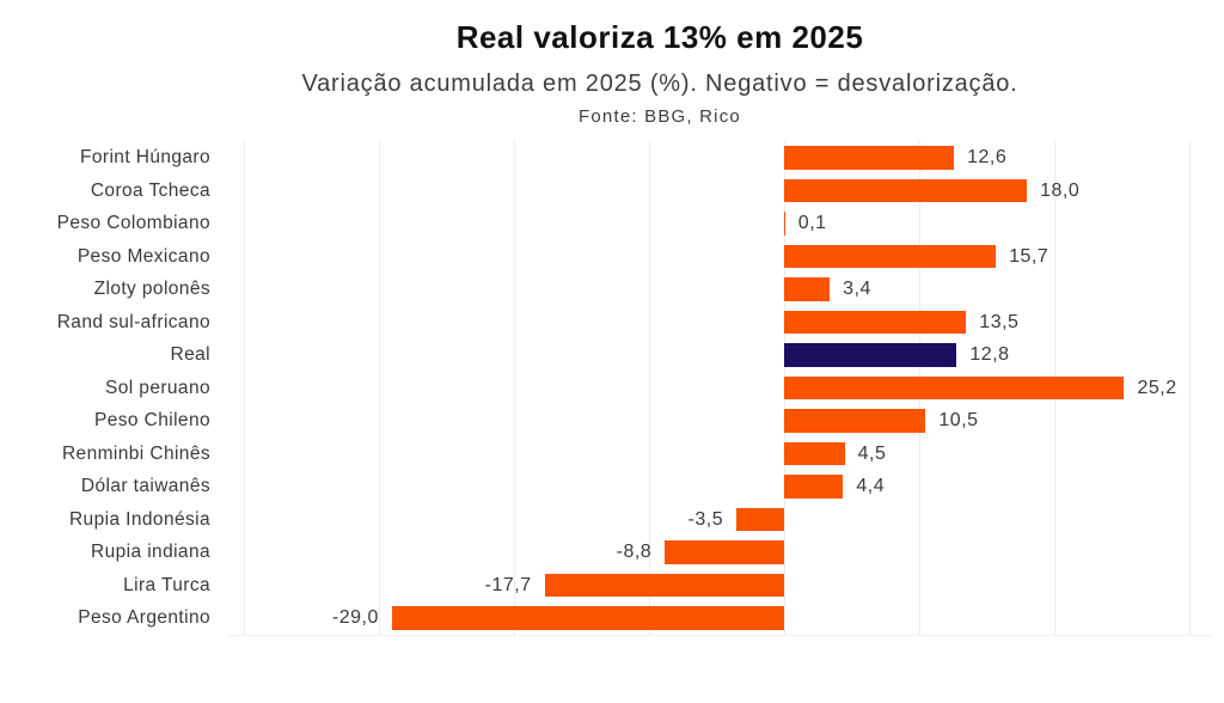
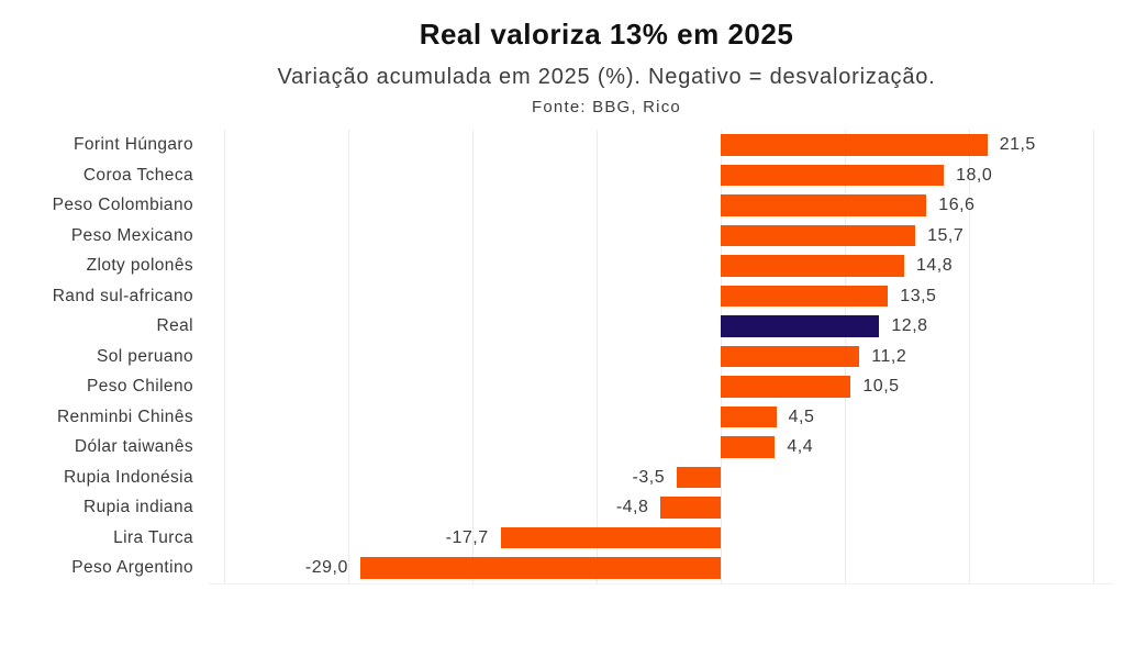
Forint Húngaro: 12,6 -> 21,5
Peso Colombiano: 0,1 -> 16,6
Zloty polonês: 3,4 -> 14,8
Sol peruano: 25,2 -> 11,2
Rupia indiana: -8,8 -> -4,8
